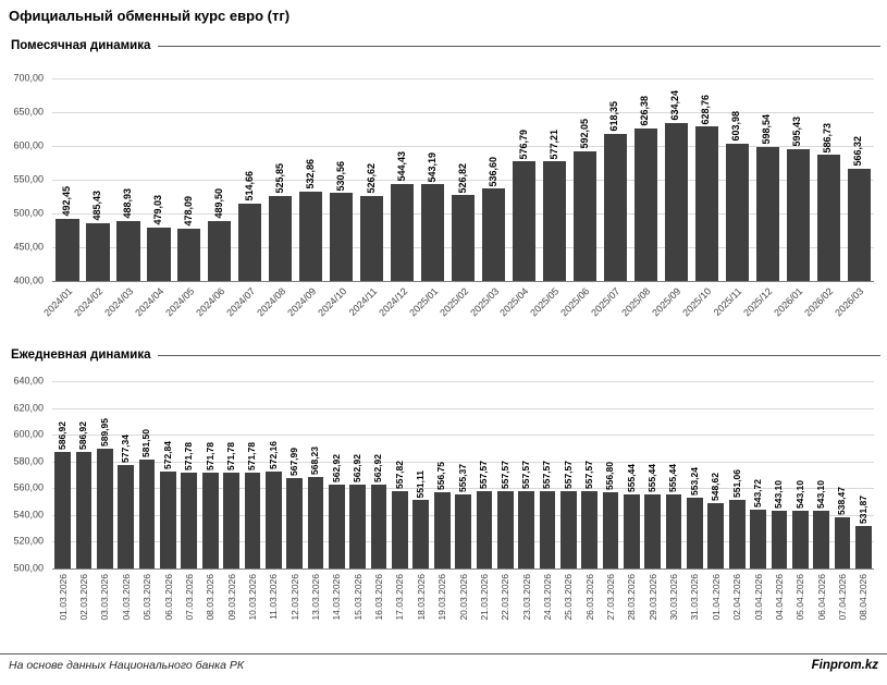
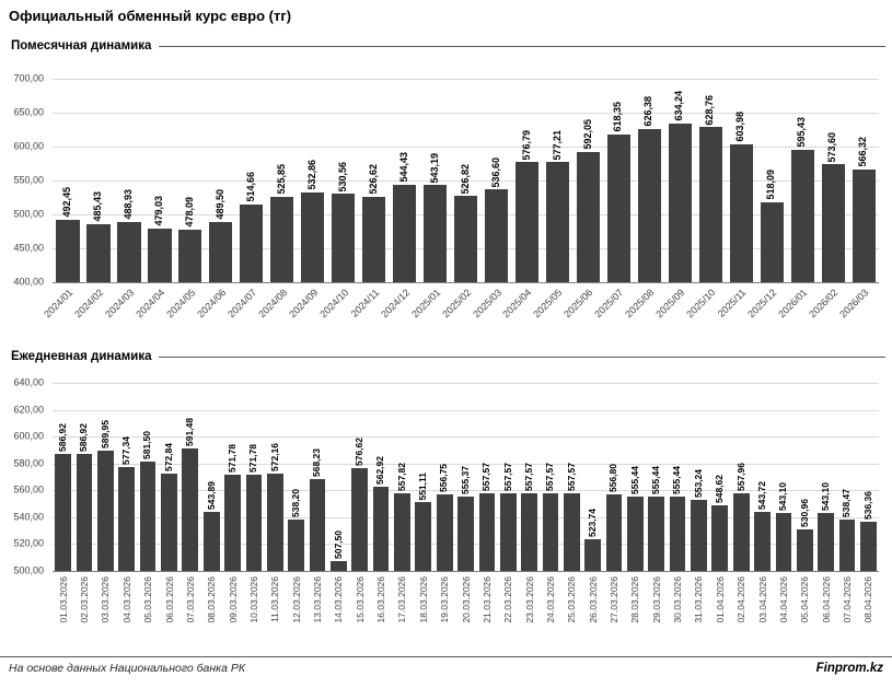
Помесячная динамика/2025/12: 598,54 -> 518,09
Помесячная динамика/2026/02: 586,73 -> 573,60
Ежедневная динамика/07.03.2026: 571,78 -> 591,48
Ежедневная динамика/08.03.2026: 571,78 -> 543,89
Ежедневная динамика/12.03.2026: 567,99 -> 538,20
Ежедневная динамика/14.03.2026: 562,92 -> 507,50
Ежедневная динамика/15.03.2026: 562,92 -> 576,62
Ежедневная динамика/26.03.2026: 557,57 -> 523,74
Ежедневная динамика/02.04.2026: 551,06 -> 557,96
Ежедневная динамика/05.04.2026: 543,10 -> 530,96
Ежедневная динамика/08.04.2026: 531,87 -> 536,36
